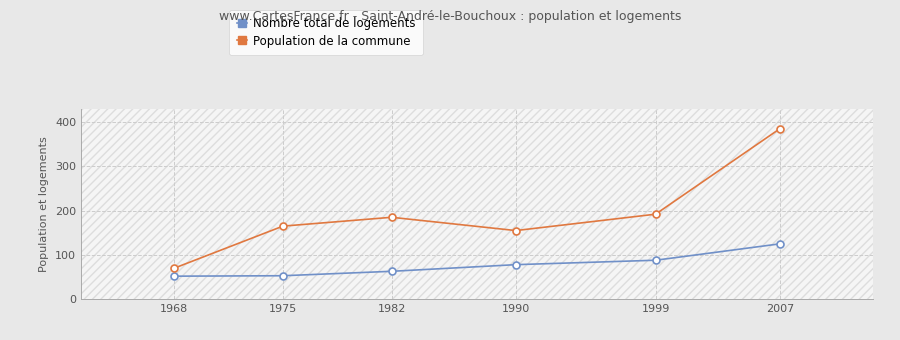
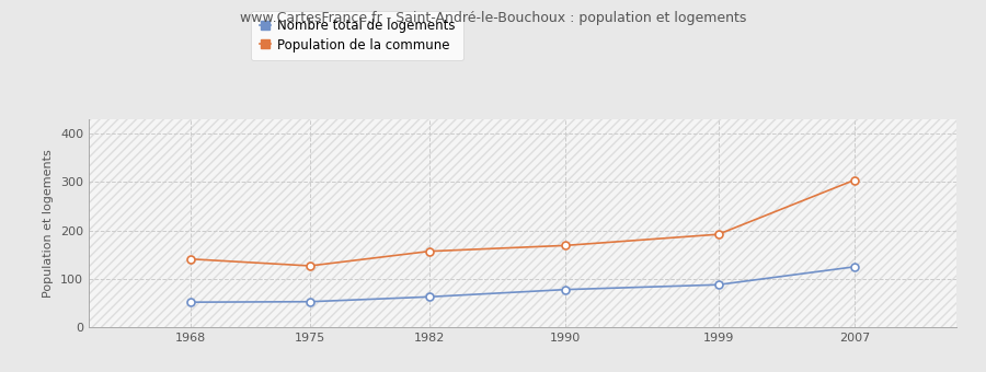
Population de la commune/1968: 70 -> 141
Population de la commune/1975: 165 -> 127
Population de la commune/1982: 185 -> 157
Population de la commune/1990: 155 -> 169
Population de la commune/2007: 385 -> 304
